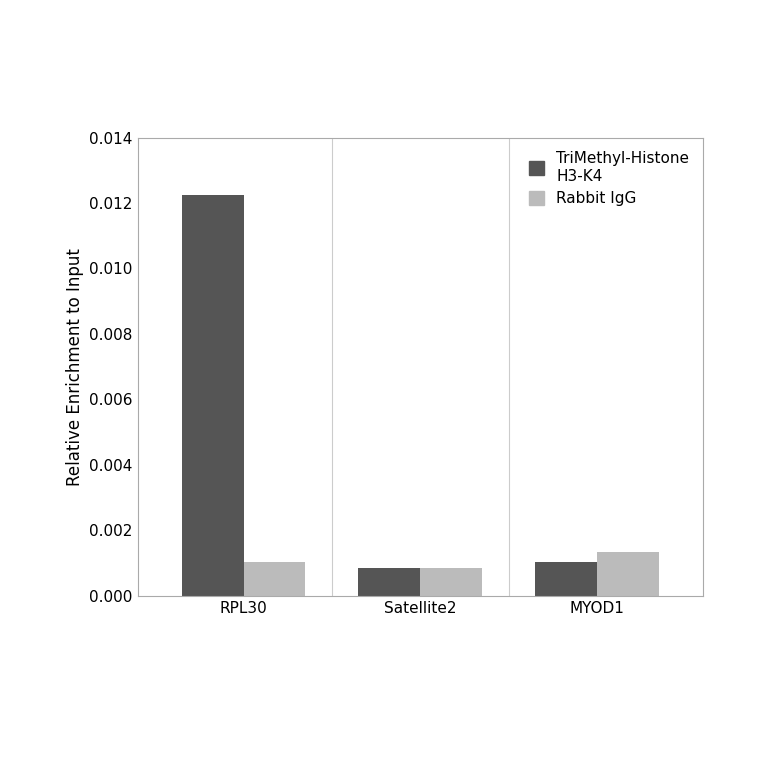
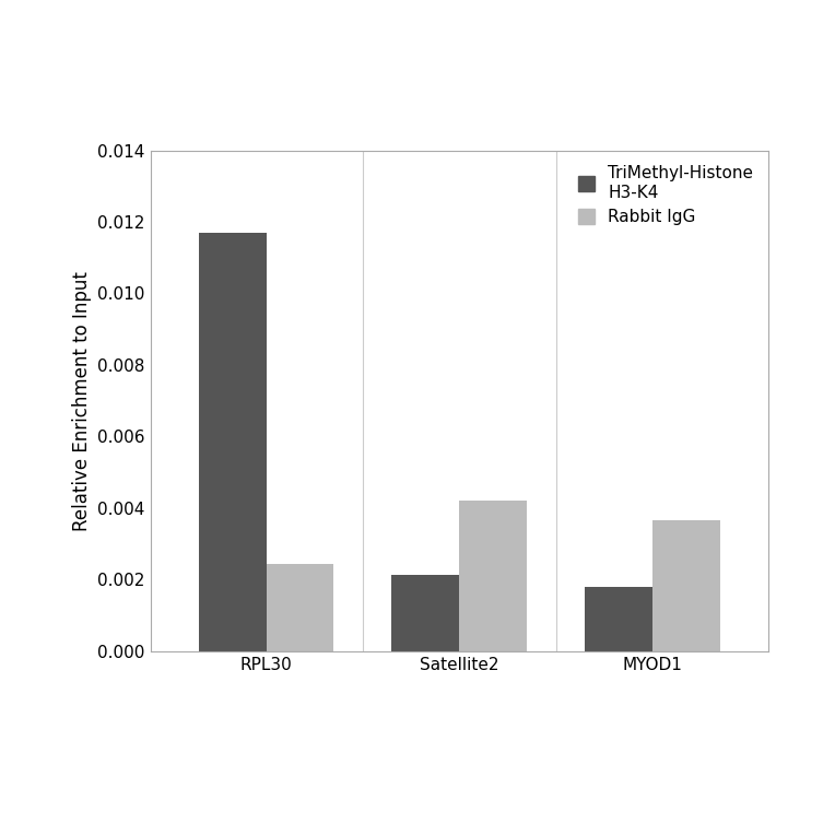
TriMethyl-Histone H3-K4/RPL30: 0.01225 -> 0.01170
Rabbit IgG/RPL30: 0.00105 -> 0.00245
TriMethyl-Histone H3-K4/Satellite2: 0.00085 -> 0.00215
Rabbit IgG/Satellite2: 0.00085 -> 0.00420
TriMethyl-Histone H3-K4/MYOD1: 0.00105 -> 0.00180
Rabbit IgG/MYOD1: 0.00135 -> 0.00365
